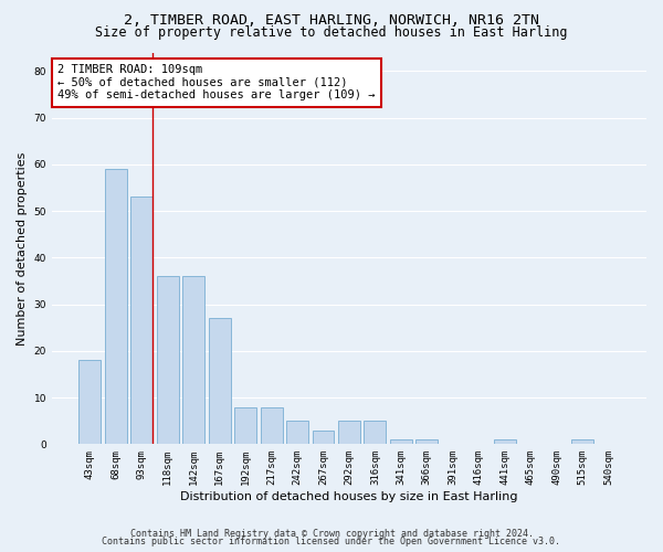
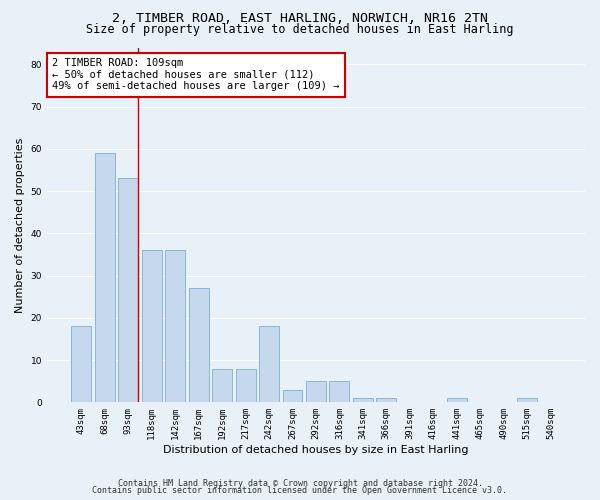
242sqm: 5 -> 18
